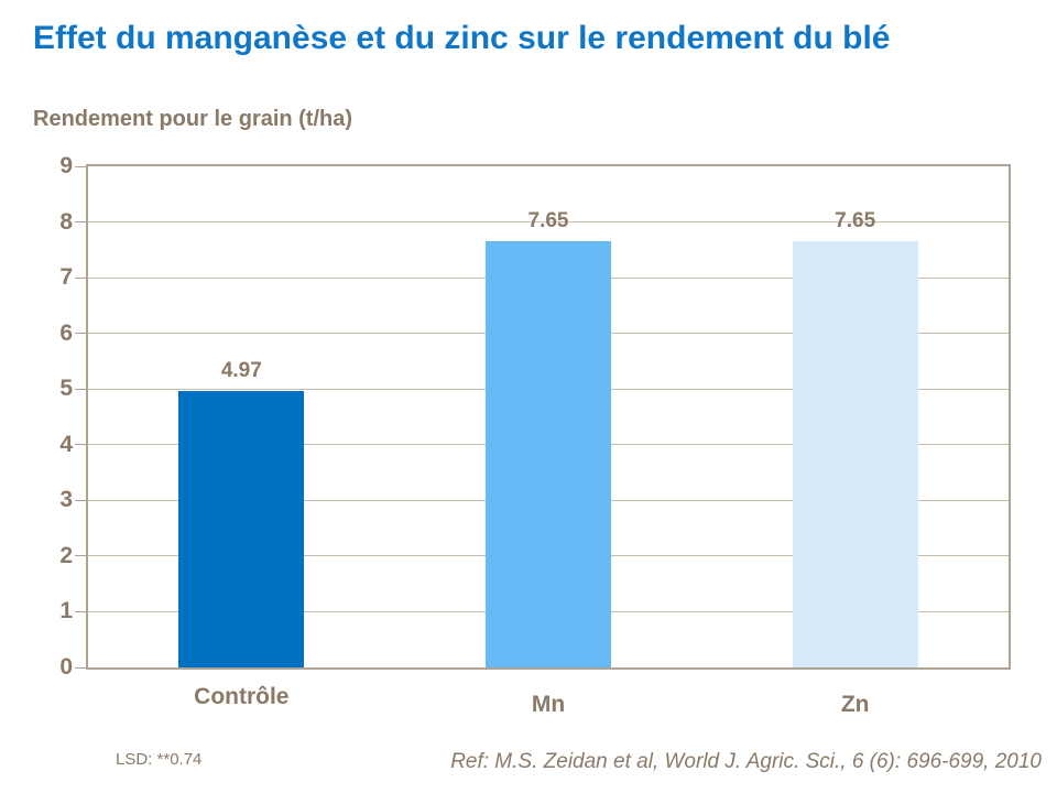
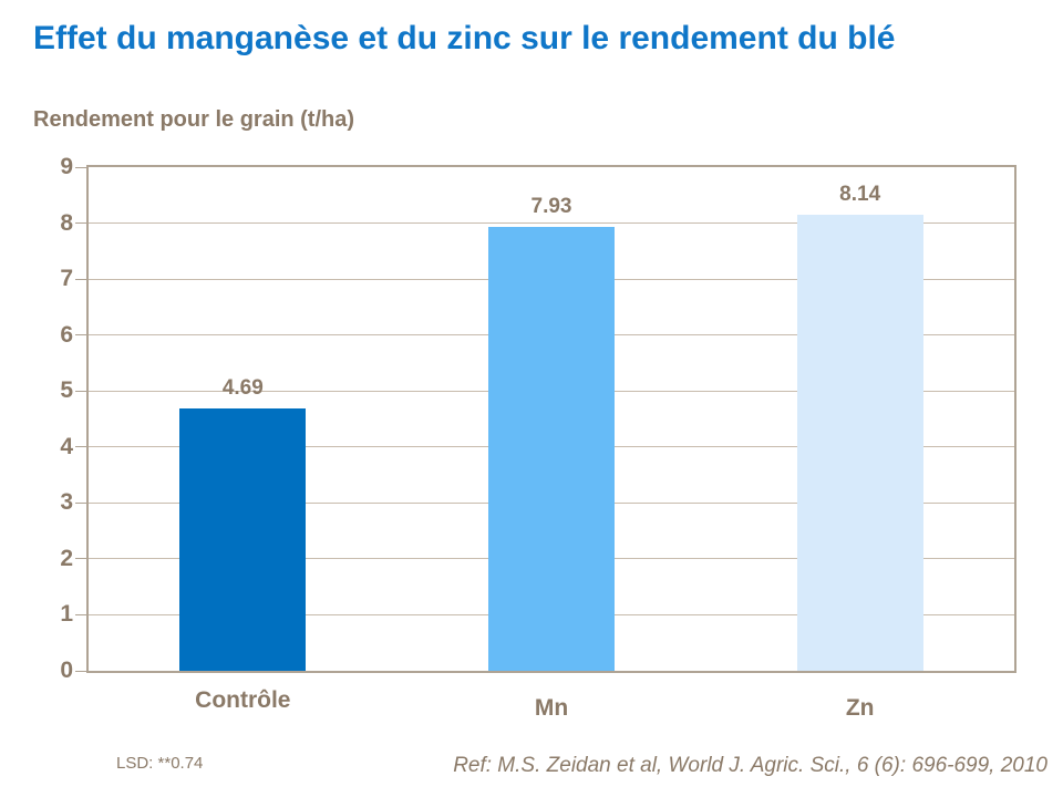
Contrôle: 4.97 -> 4.69
Mn: 7.65 -> 7.93
Zn: 7.65 -> 8.14
